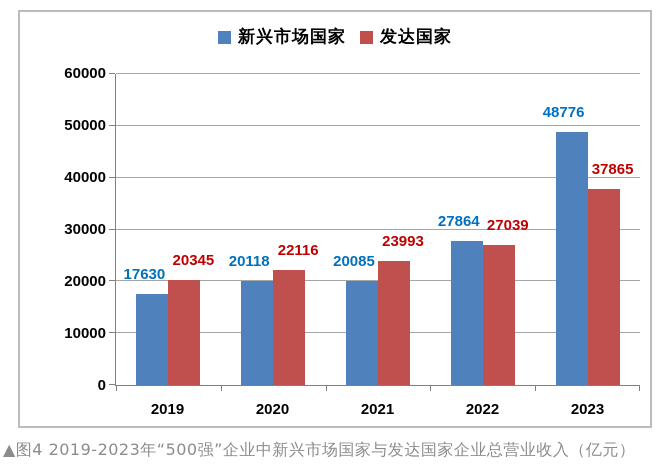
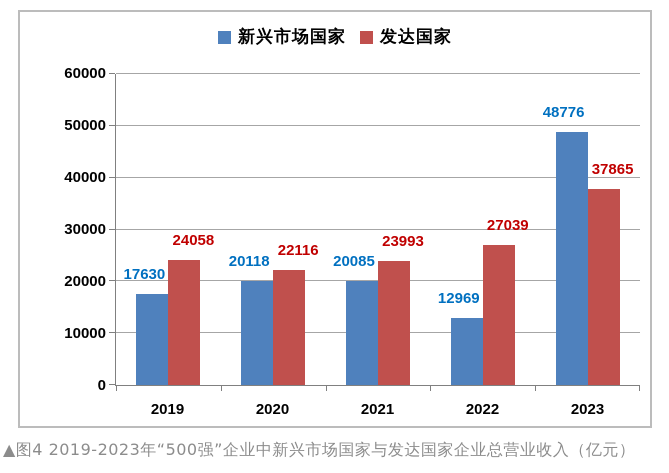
发达国家/2019: 20345 -> 24058
新兴市场国家/2022: 27864 -> 12969
